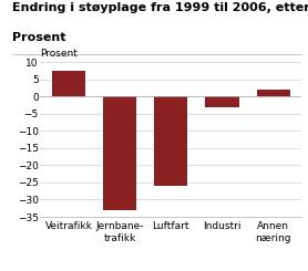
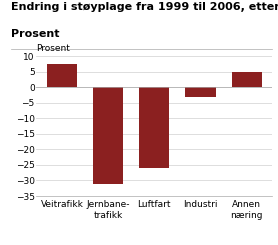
Jernbane- trafikk: -33.0 -> -31.0
Annen næring: 2.0 -> 5.0
